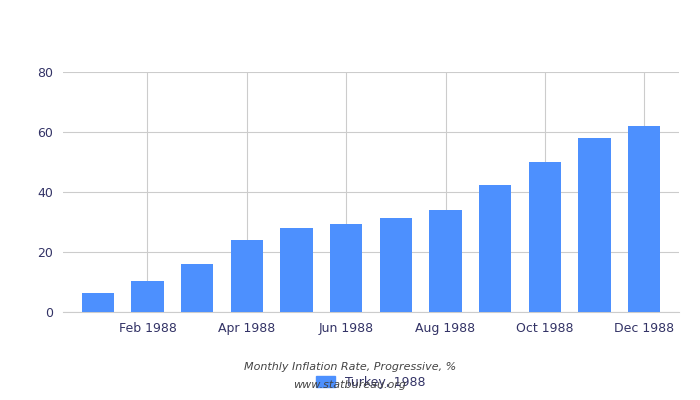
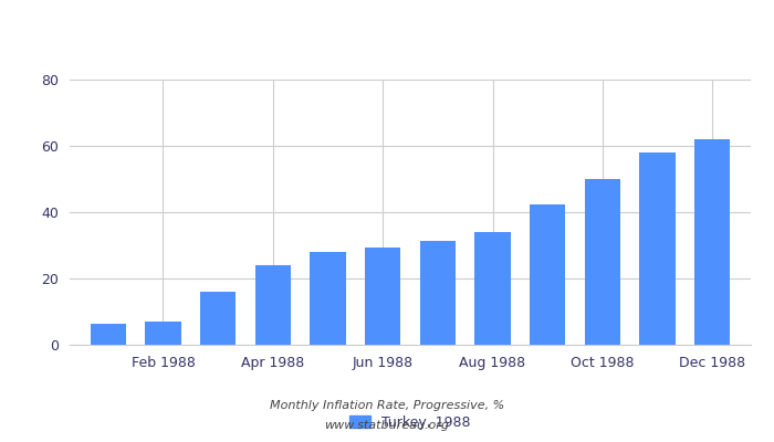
Feb 1988: 10.5 -> 7.0
